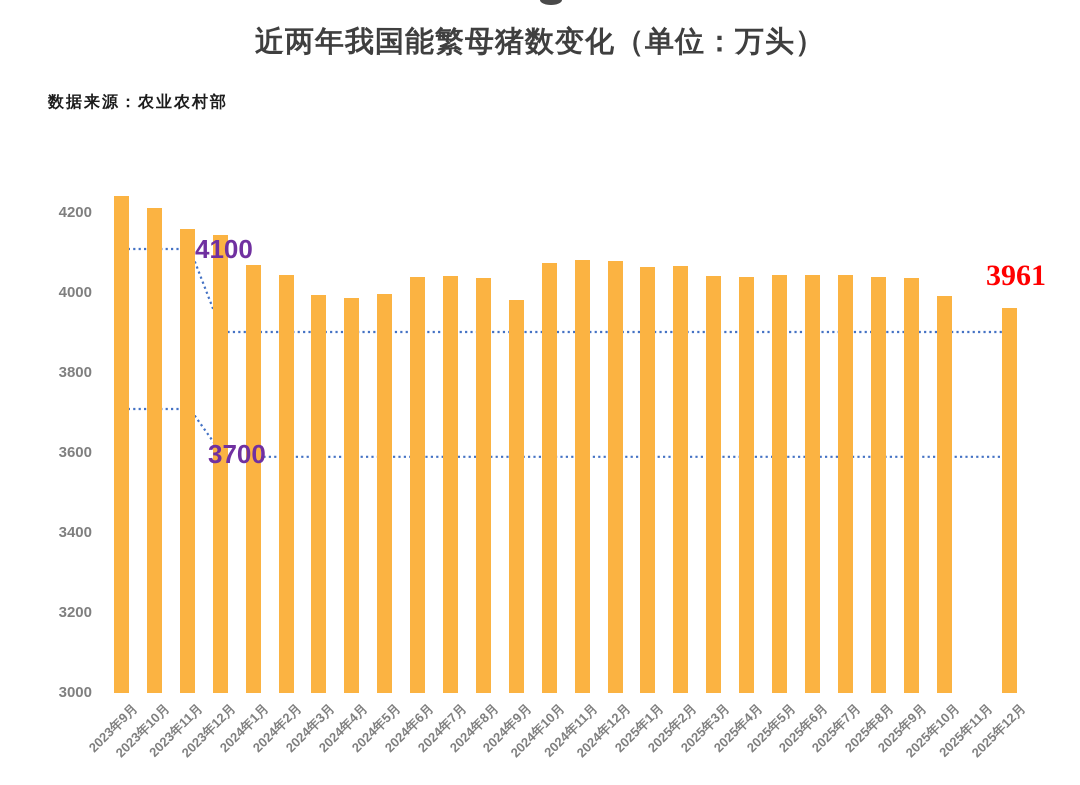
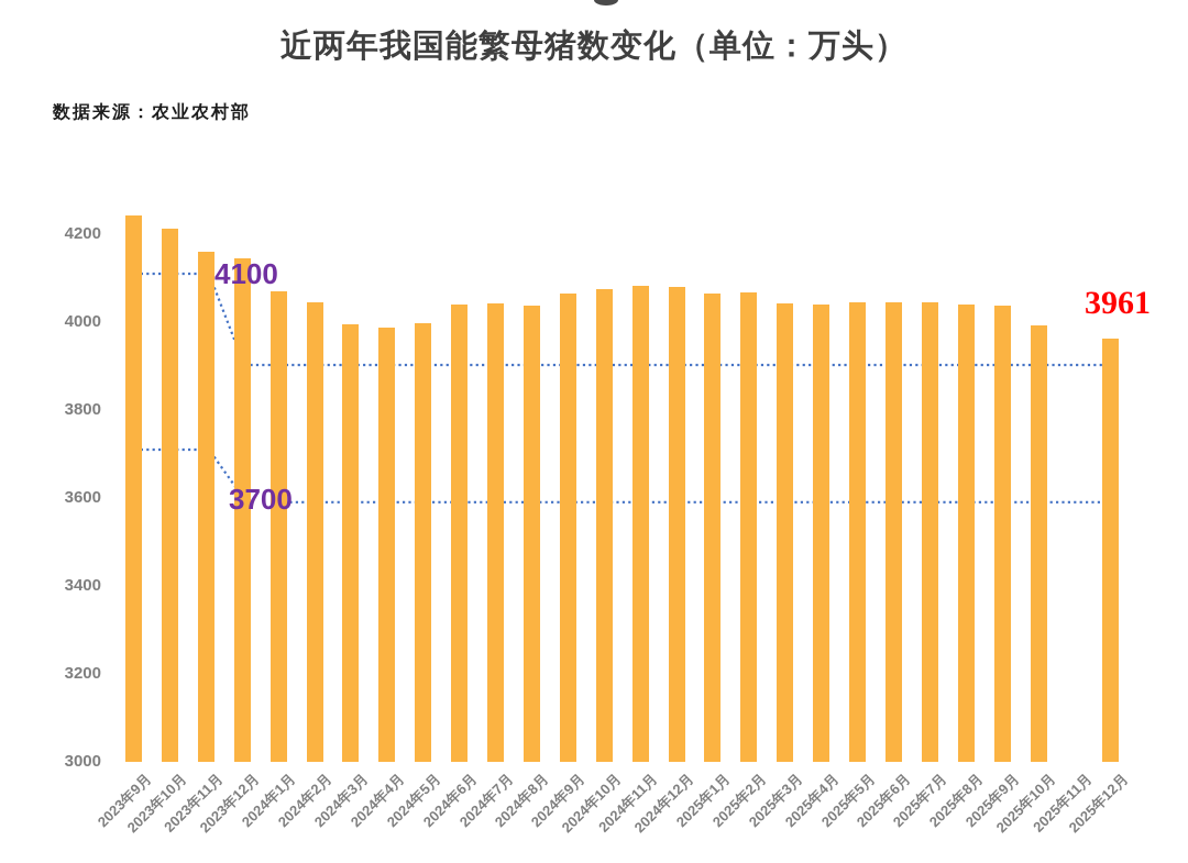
2024年9月: 3980 -> 4060
